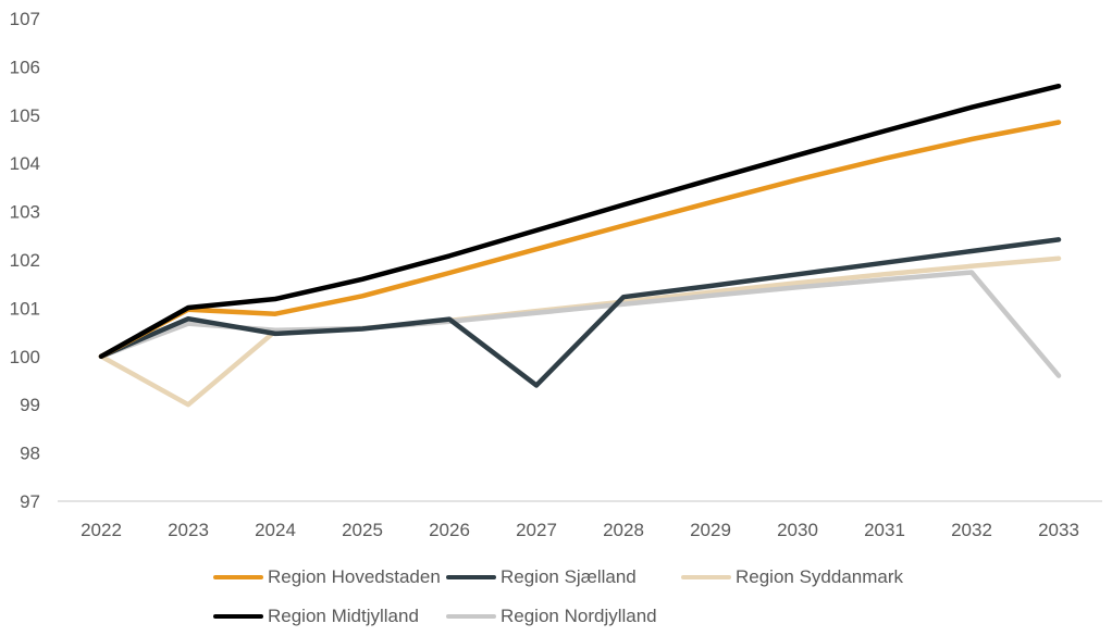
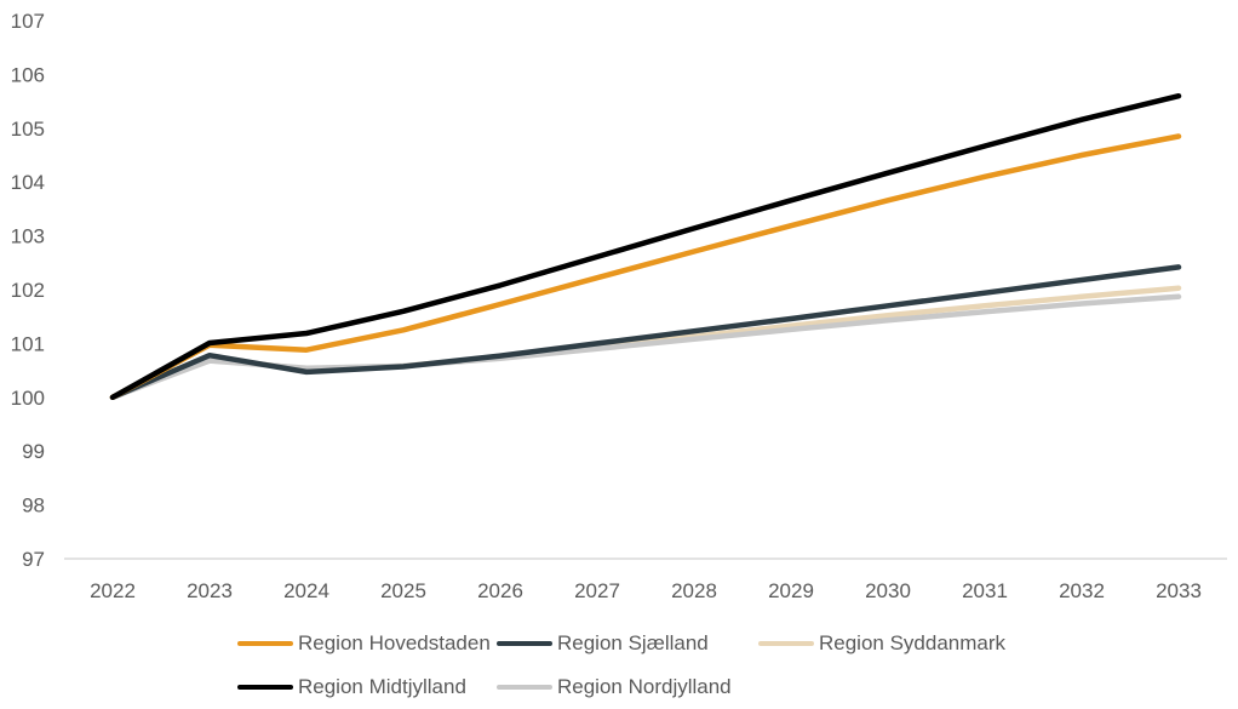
Region Syddanmark/2023: 99.0 -> 100.7
Region Sjælland/2027: 99.4 -> 101.0
Region Nordjylland/2033: 99.6 -> 101.9
